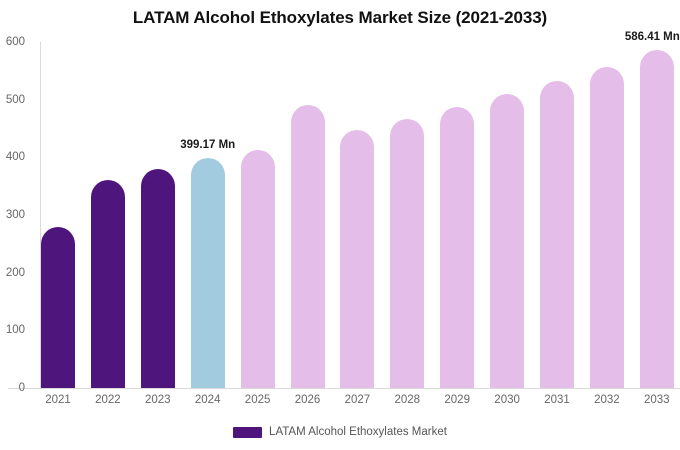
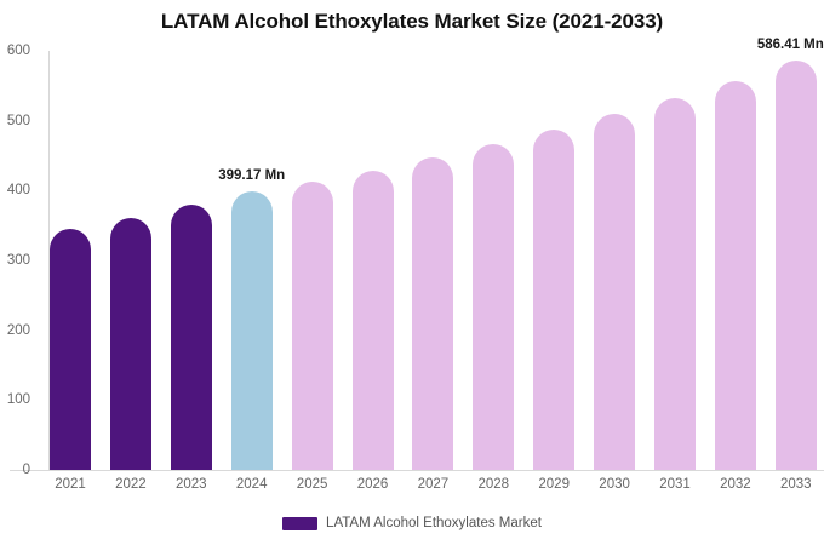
2021: 280 -> 340
2026: 490 -> 430
